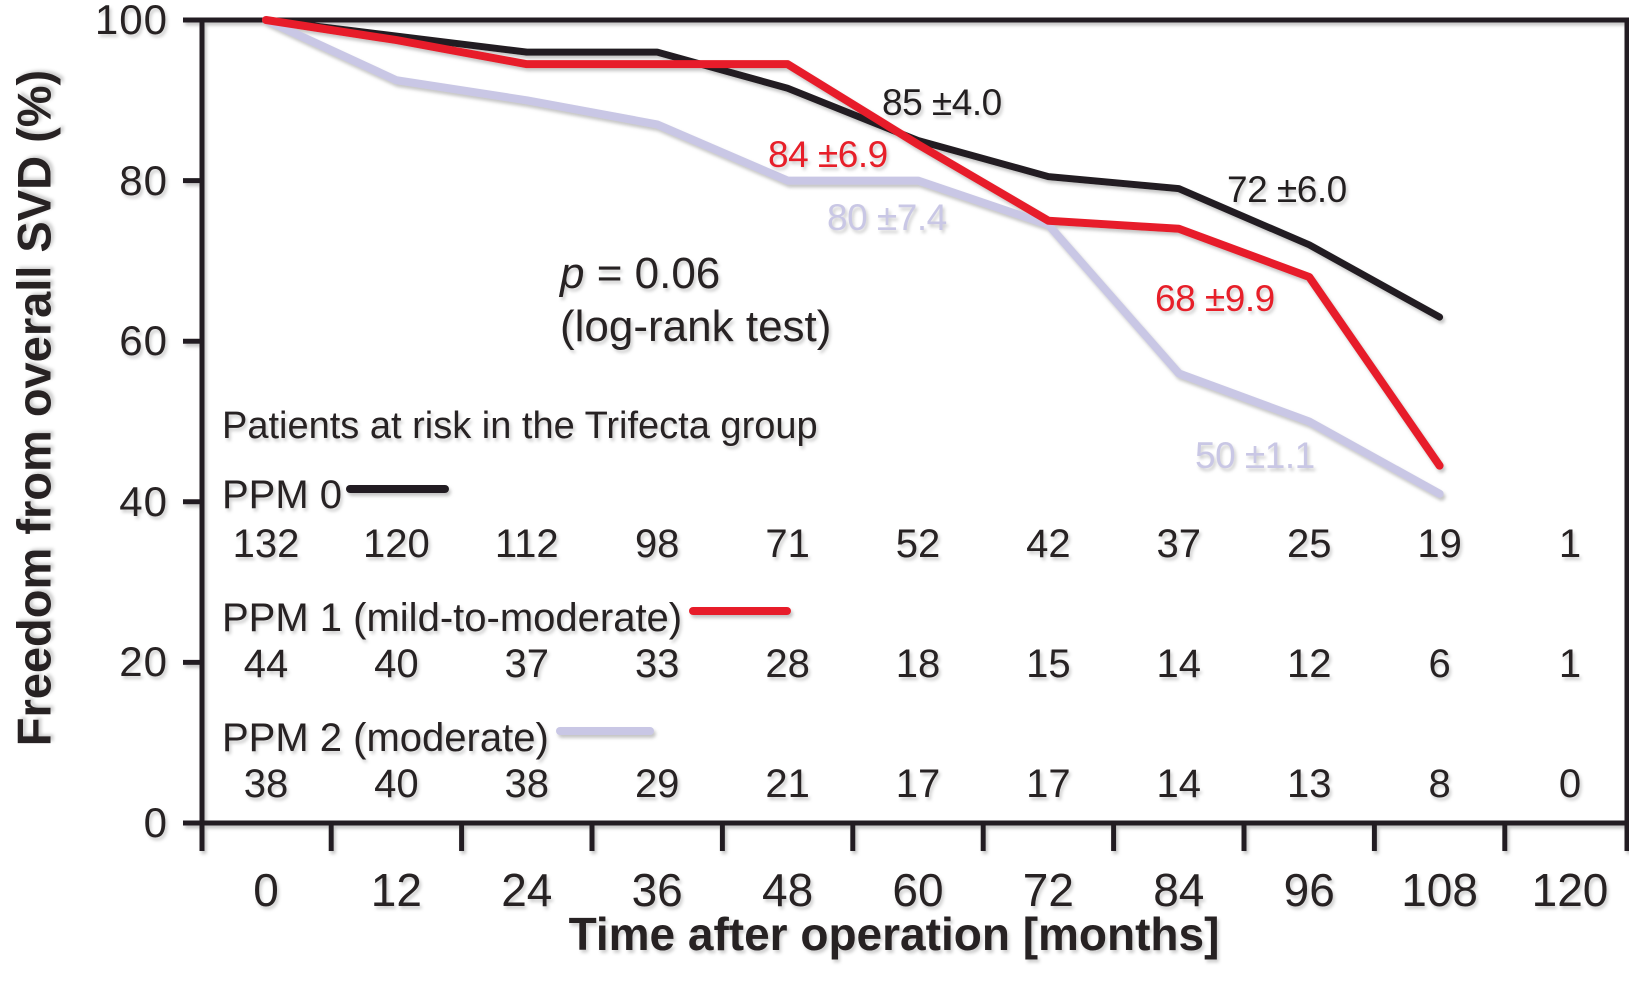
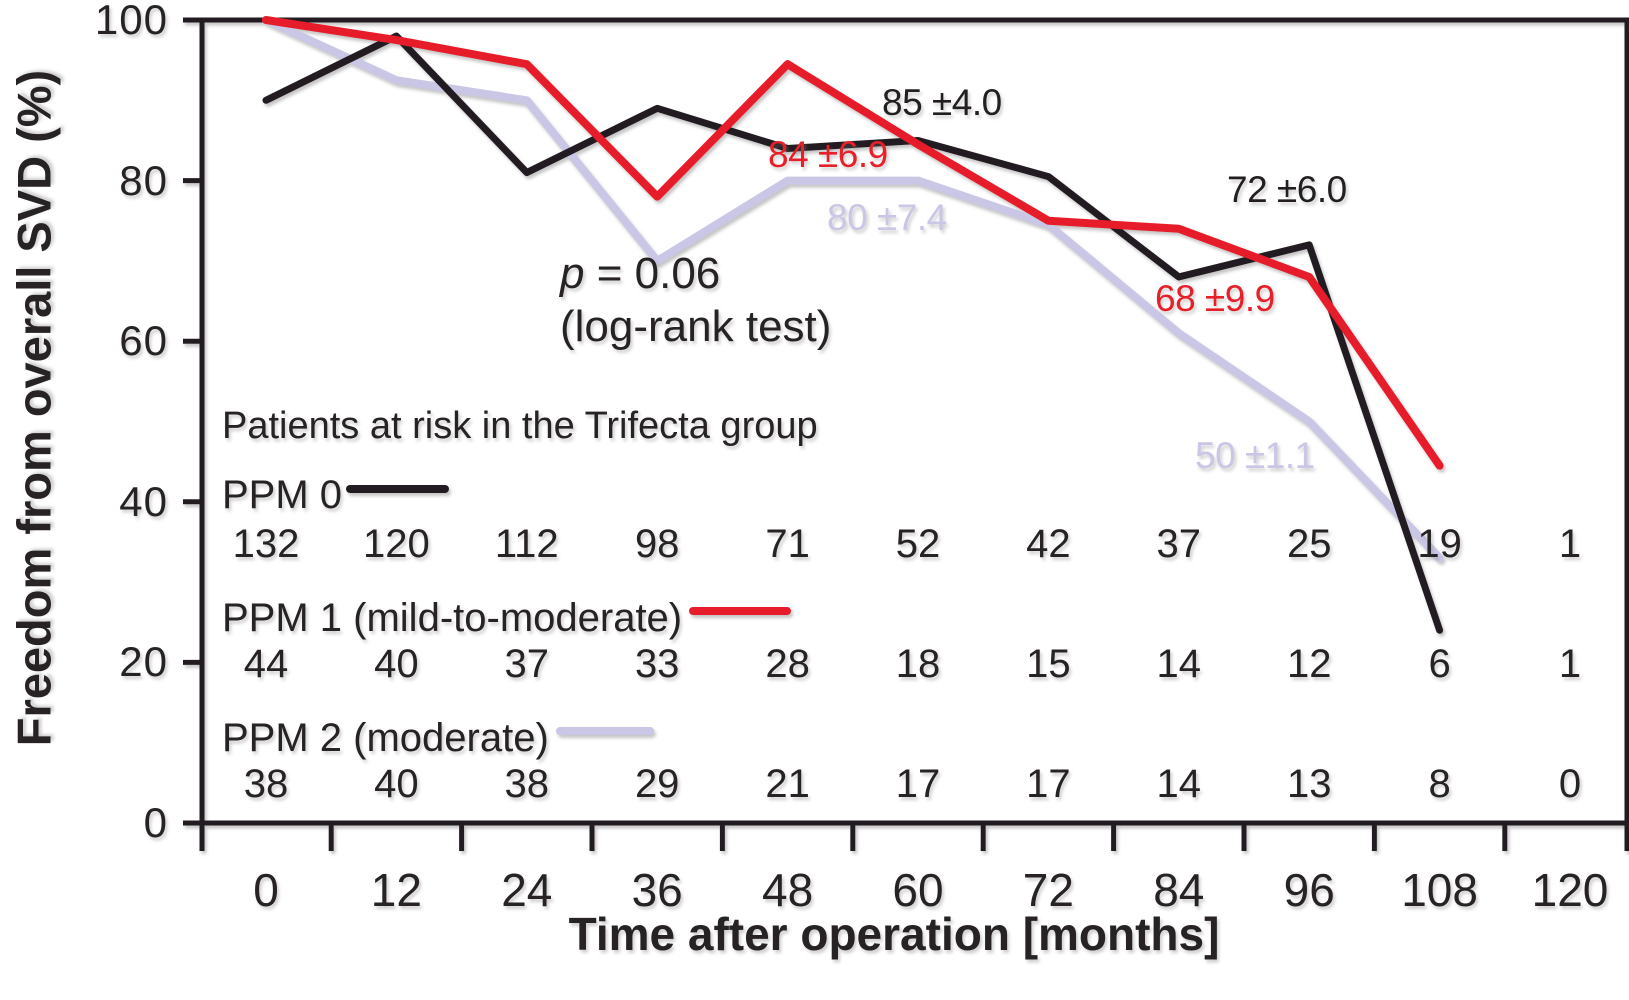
PPM 0/0: 100 -> 90
PPM 0/24: 96 -> 81
PPM 0/36: 96 -> 89
PPM 1 (mild-to-moderate)/36: 94 -> 78
PPM 2 (moderate)/36: 87 -> 70
PPM 0/48: 92 -> 84
PPM 0/84: 79 -> 68
PPM 2 (moderate)/84: 56 -> 61
PPM 0/108: 63 -> 24
PPM 2 (moderate)/108: 41 -> 33
